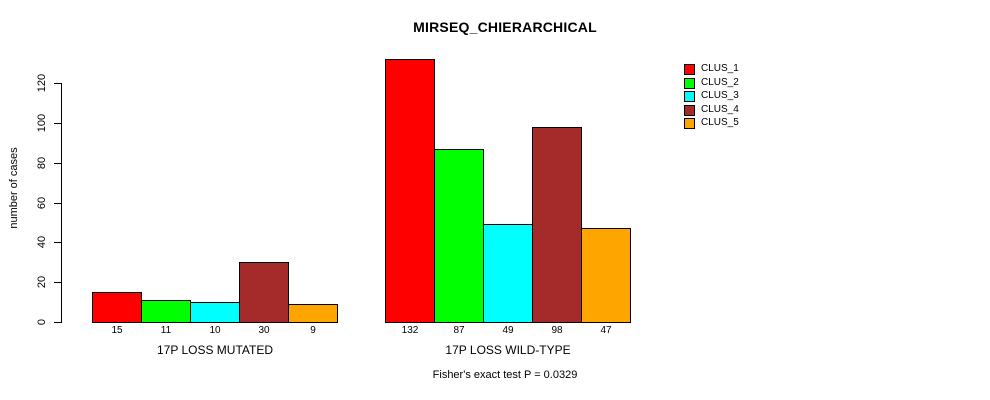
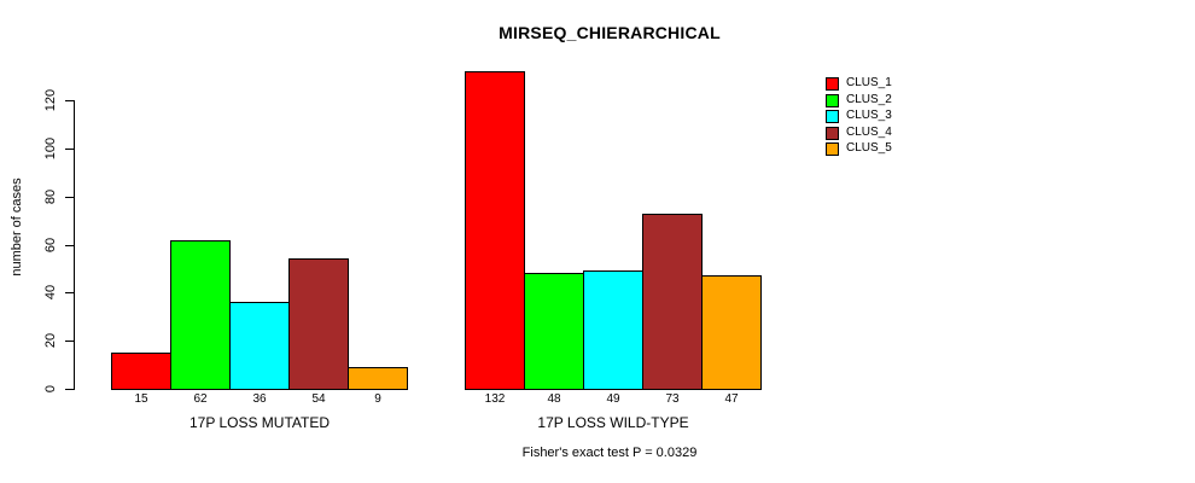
CLUS_2/17P LOSS MUTATED: 11 -> 62
CLUS_3/17P LOSS MUTATED: 10 -> 36
CLUS_4/17P LOSS MUTATED: 30 -> 54
CLUS_2/17P LOSS WILD-TYPE: 87 -> 48
CLUS_4/17P LOSS WILD-TYPE: 98 -> 73
